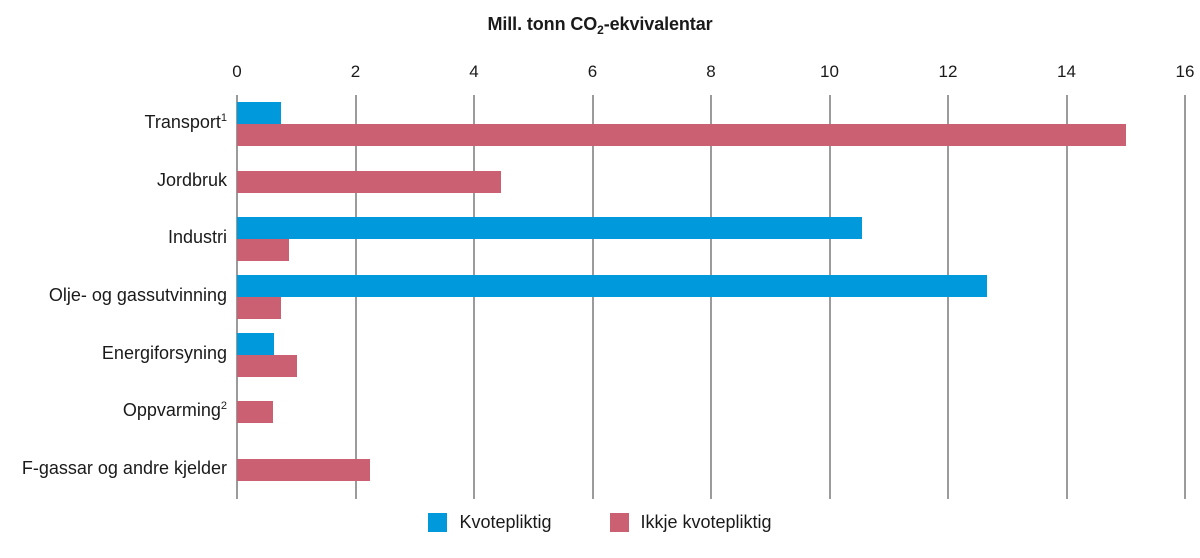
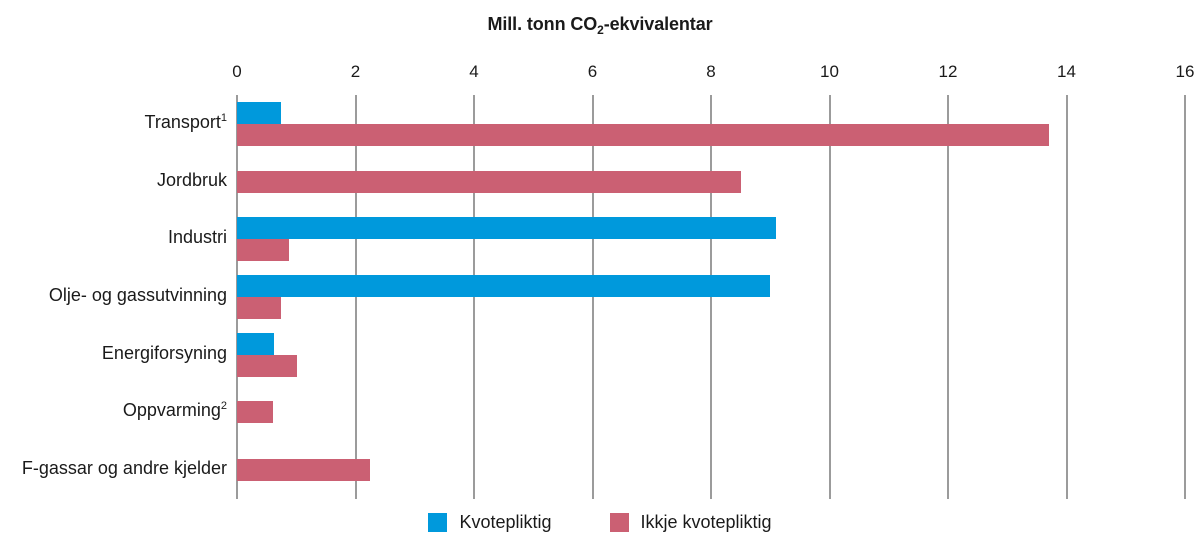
Ikkje kvotepliktig/Transport1: 15.0 -> 13.7
Ikkje kvotepliktig/Jordbruk: 4.5 -> 8.5
Kvotepliktig/Industri: 10.6 -> 9.1
Kvotepliktig/Olje- og gassutvinning: 12.7 -> 9.0
